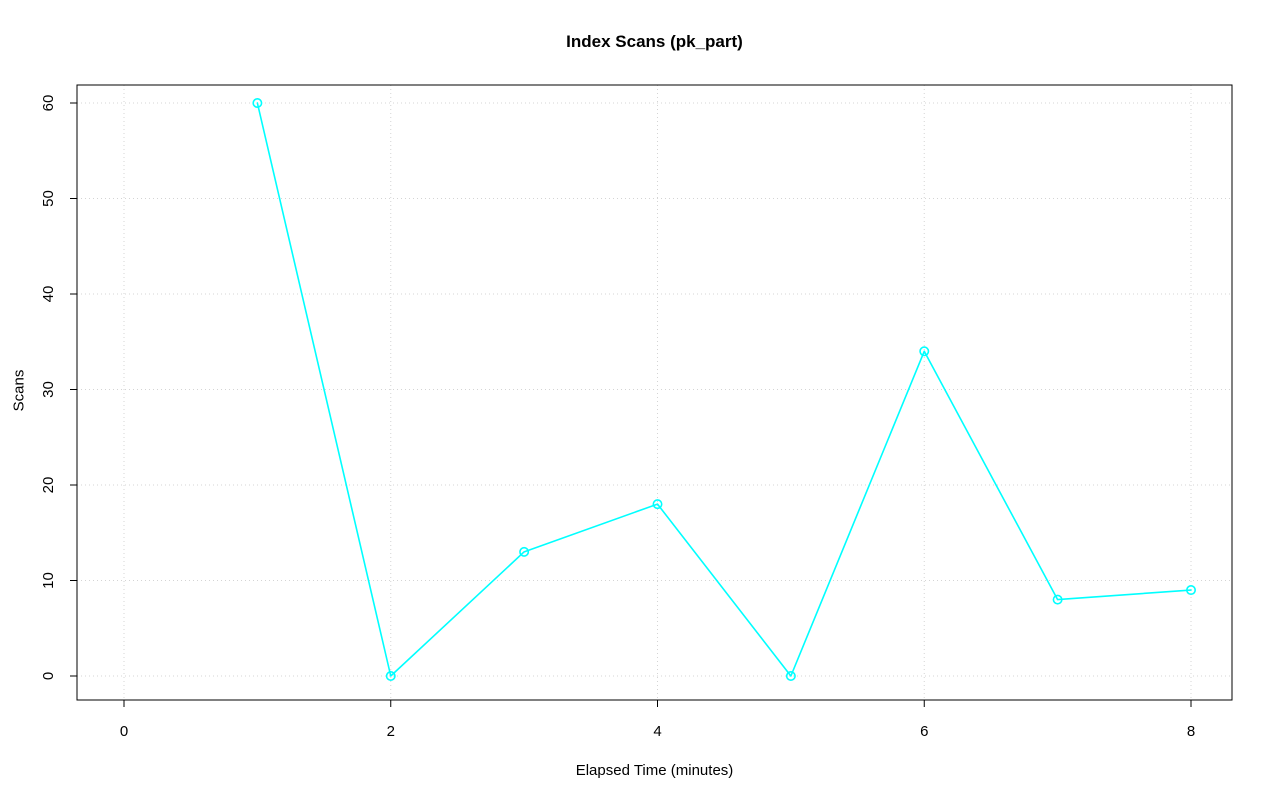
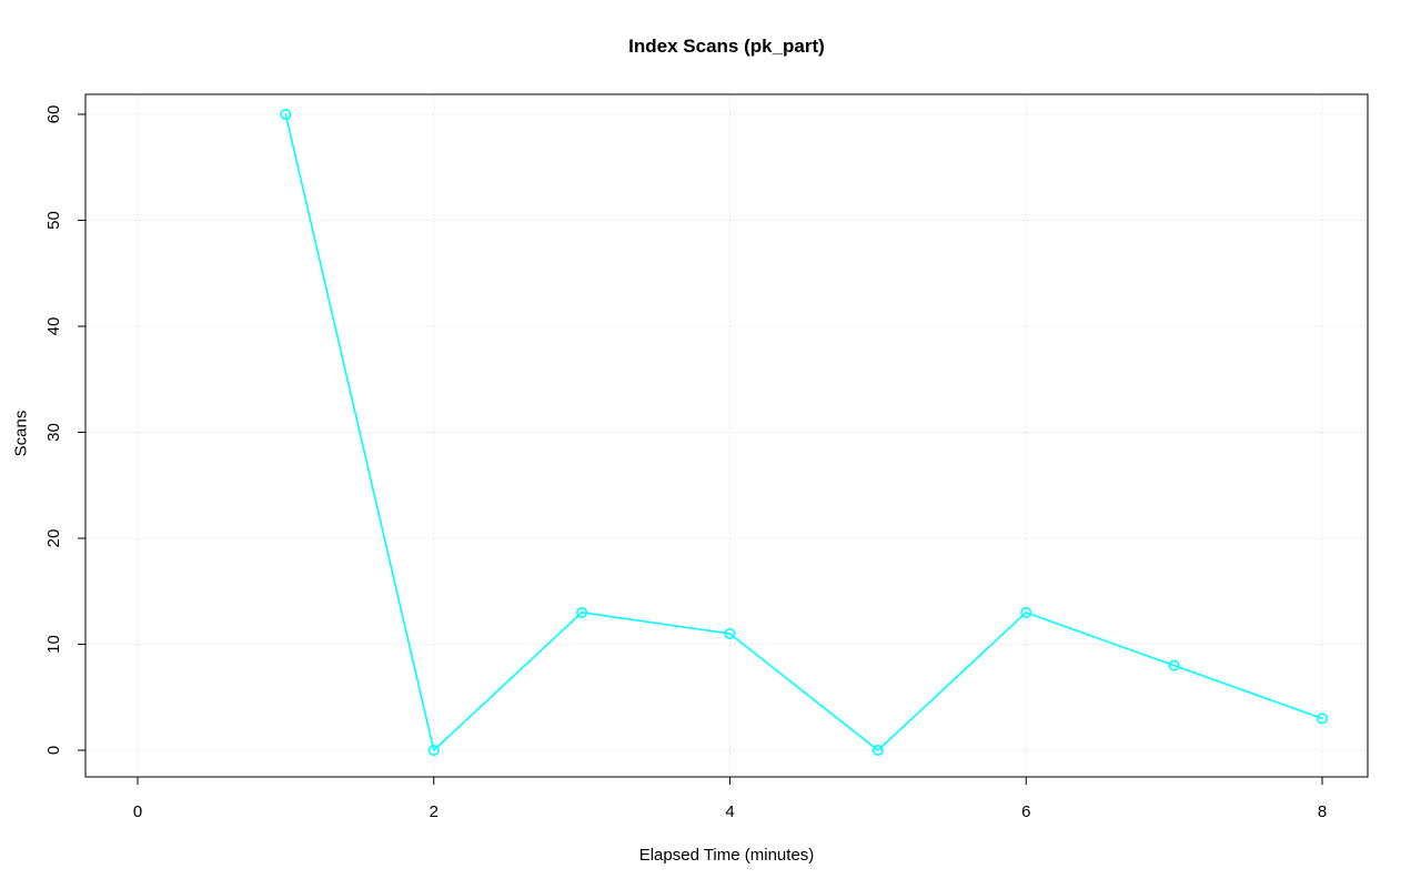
4: 18 -> 11
6: 34 -> 13
8: 9 -> 3
